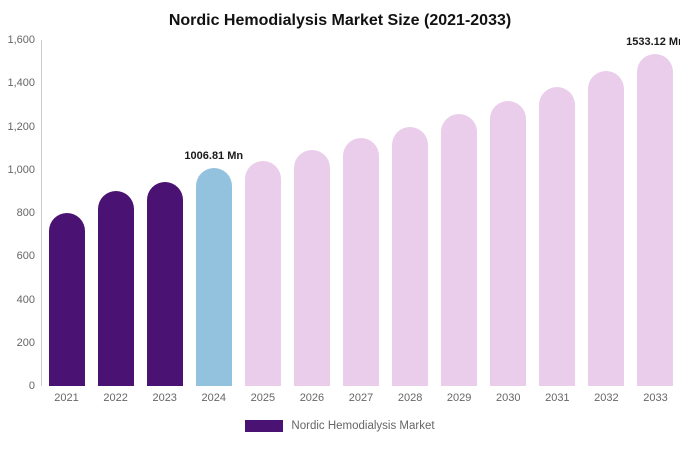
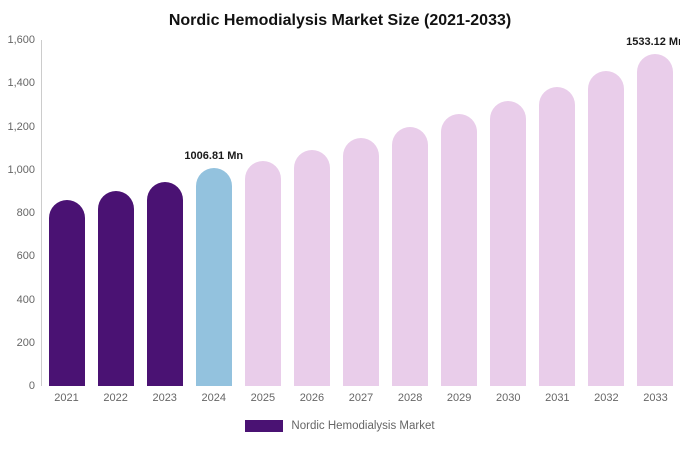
2021: 800 -> 860
